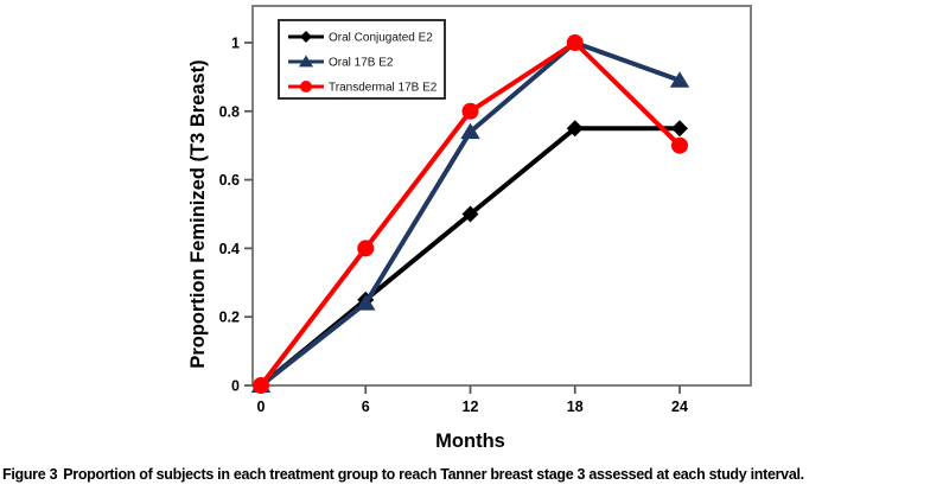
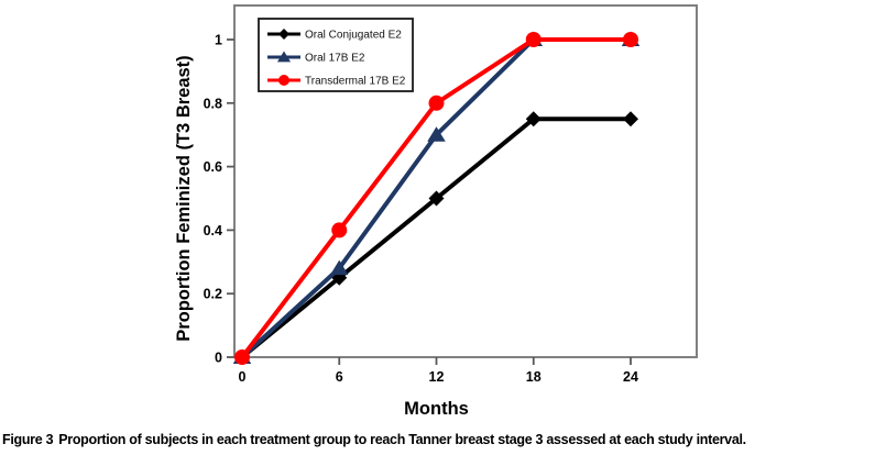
Oral 17B E2/6: 0.24 -> 0.28
Oral 17B E2/12: 0.74 -> 0.70
Oral 17B E2/24: 0.89 -> 1.00
Transdermal 17B E2/24: 0.7 -> 1.0
